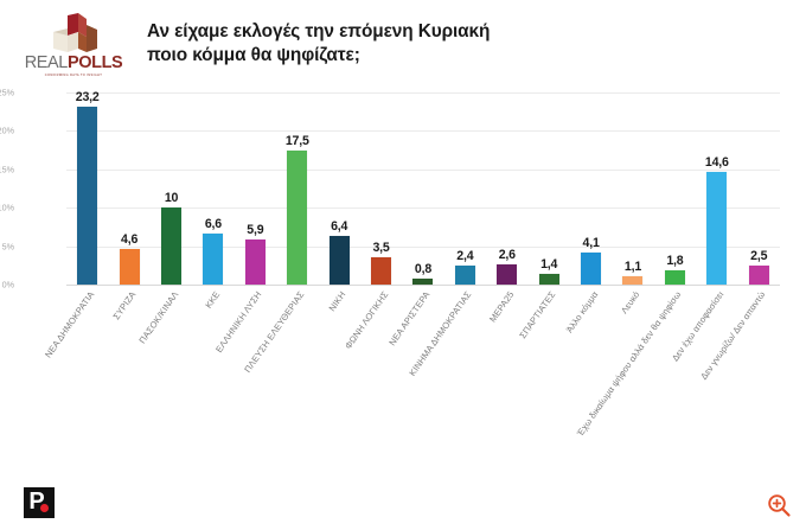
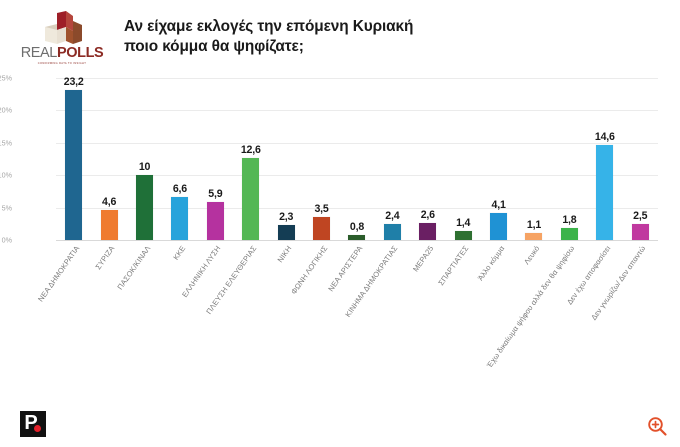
ΠΛΕΥΣΗ ΕΛΕΥΘΕΡΙΑΣ: 17,5 -> 12,6
ΝΙΚΗ: 6,4 -> 2,3
